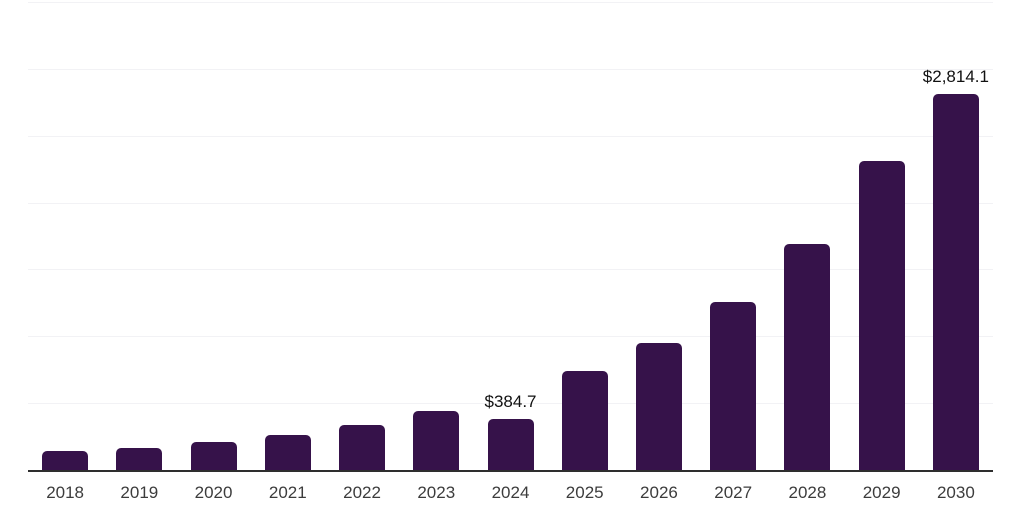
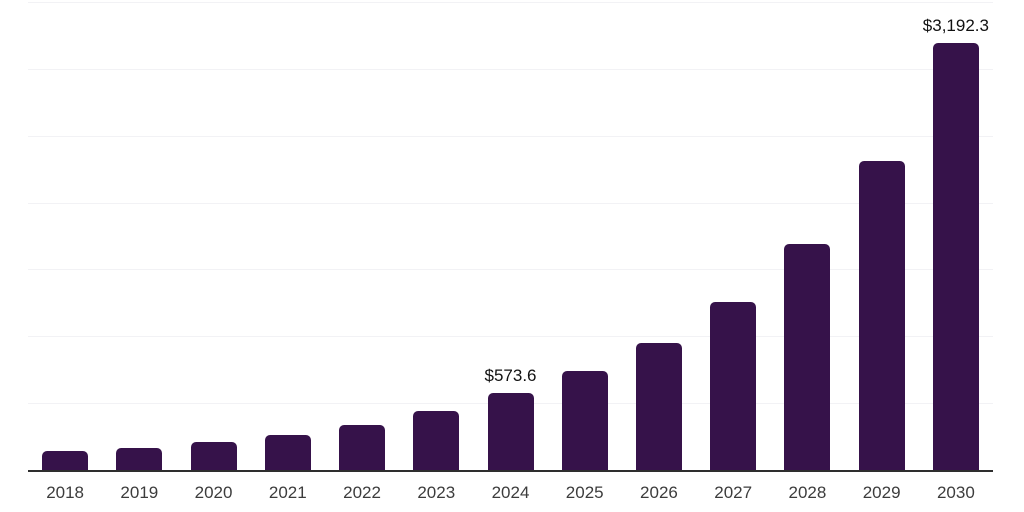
2024: $384.7 -> $573.6
2030: $2,814.1 -> $3,192.3
